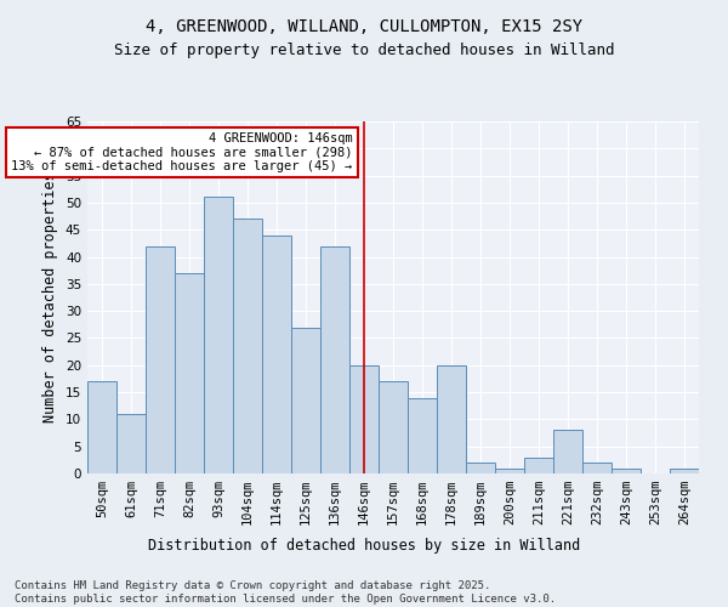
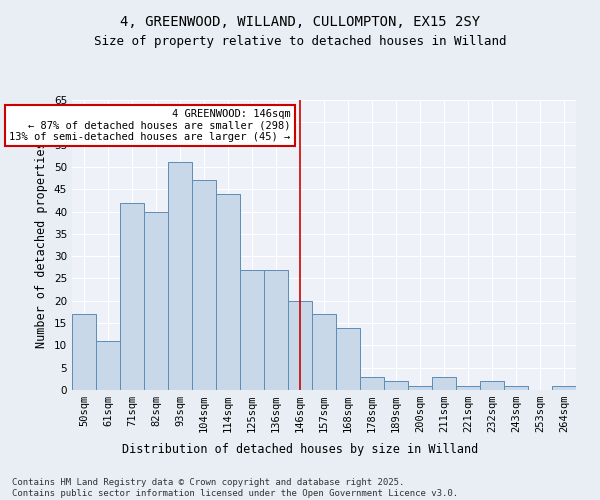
82sqm: 37 -> 40
136sqm: 42 -> 27
178sqm: 20 -> 3
221sqm: 8 -> 1
